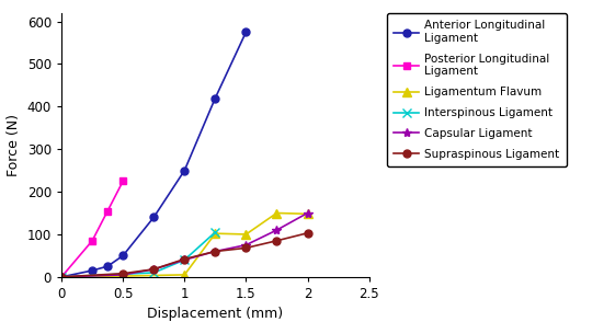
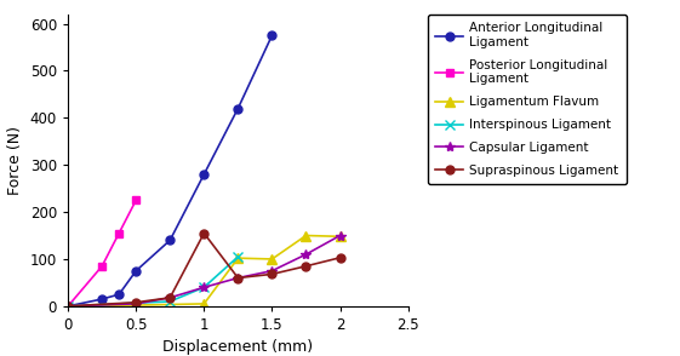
Anterior Longitudinal Ligament/0.5: 50 -> 75
Anterior Longitudinal Ligament/1: 250 -> 280
Supraspinous Ligament/1: 42 -> 155
